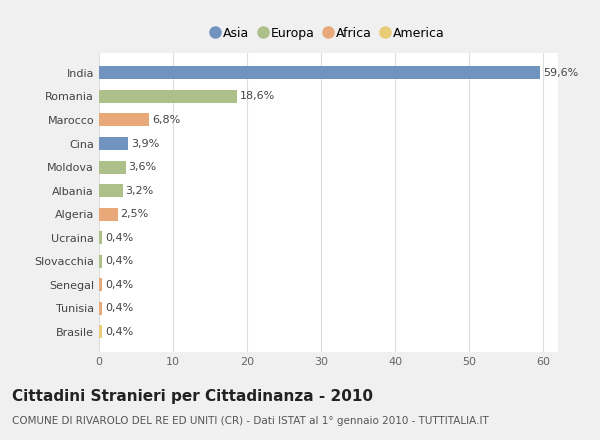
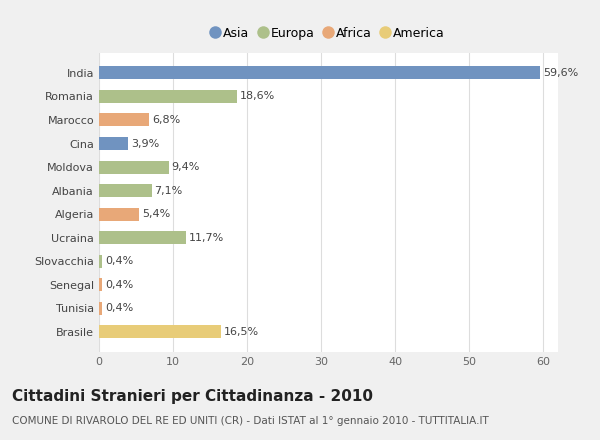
Moldova: 3,6% -> 9,4%
Albania: 3,2% -> 7,1%
Algeria: 2,5% -> 5,4%
Ucraina: 0,4% -> 11,7%
Brasile: 0,4% -> 16,5%
